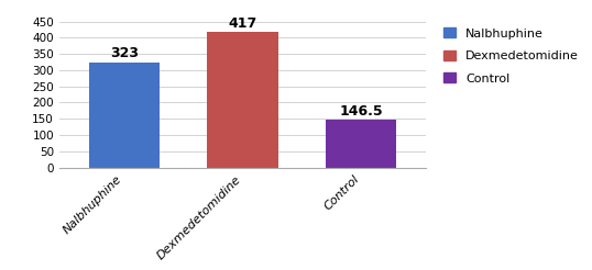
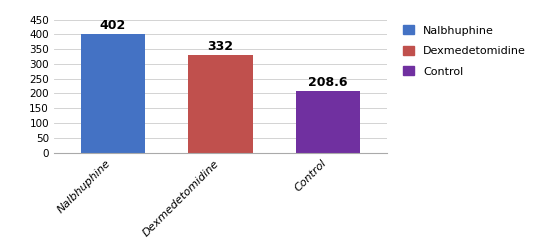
Nalbhuphine: 323 -> 402
Dexmedetomidine: 417 -> 332
Control: 146.5 -> 208.6
